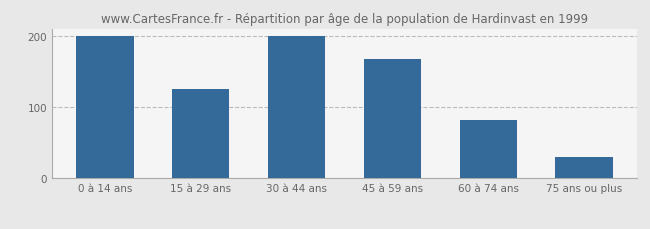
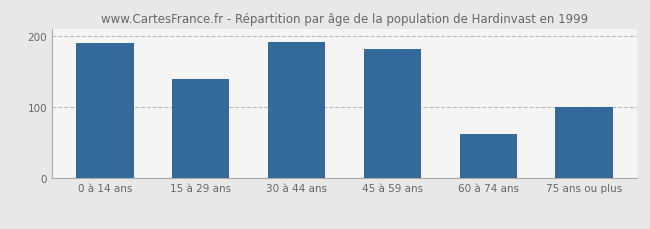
0 à 14 ans: 200 -> 190
15 à 29 ans: 125 -> 140
30 à 44 ans: 200 -> 192
45 à 59 ans: 168 -> 182
60 à 74 ans: 82 -> 62
75 ans ou plus: 30 -> 100
